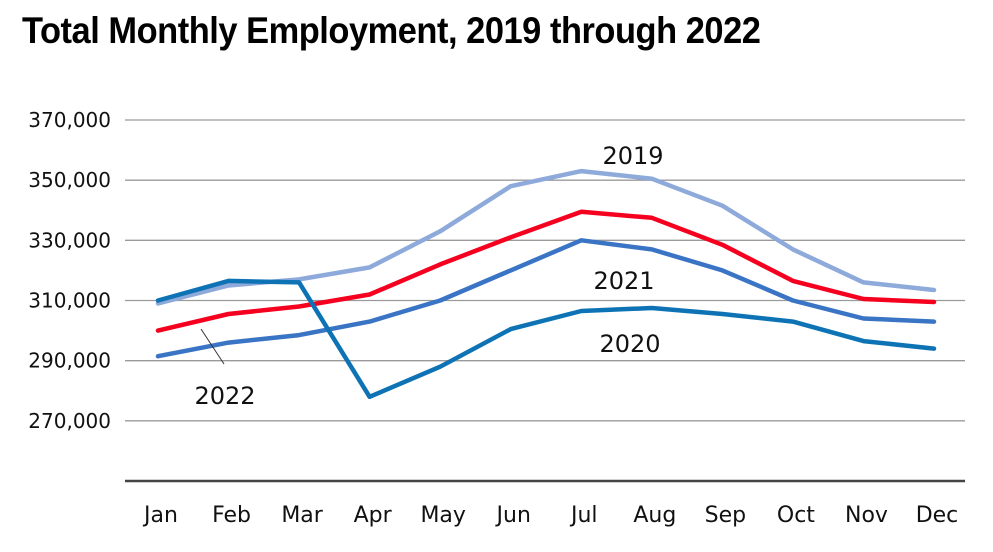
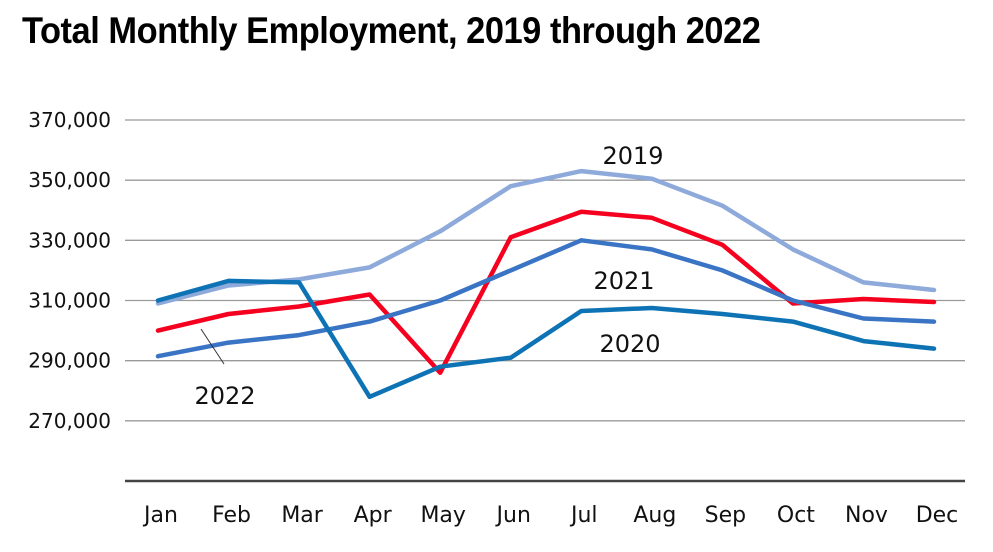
2022/May: 322000 -> 286000
2020/Jun: 300000 -> 291000
2022/Oct: 316000 -> 309000
